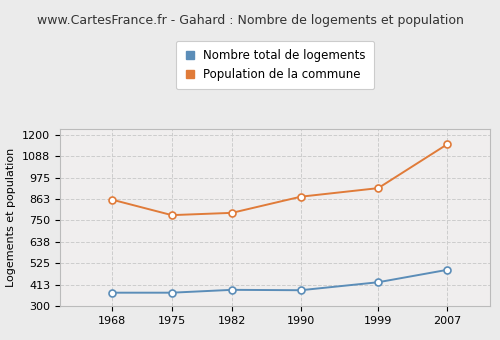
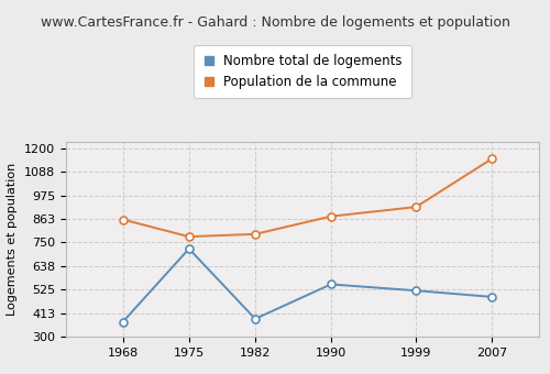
Nombre total de logements/1975: 370 -> 720
Nombre total de logements/1990: 380 -> 550
Nombre total de logements/1999: 420 -> 520
